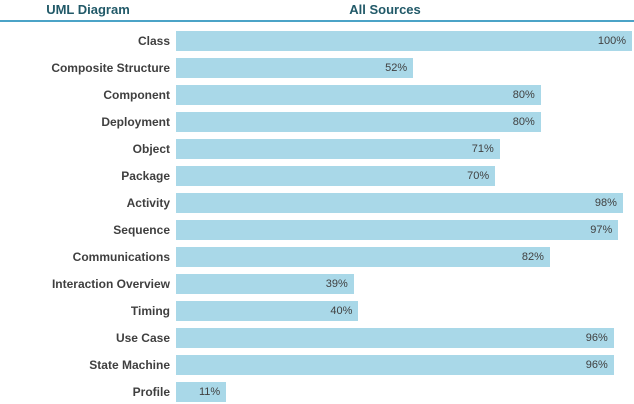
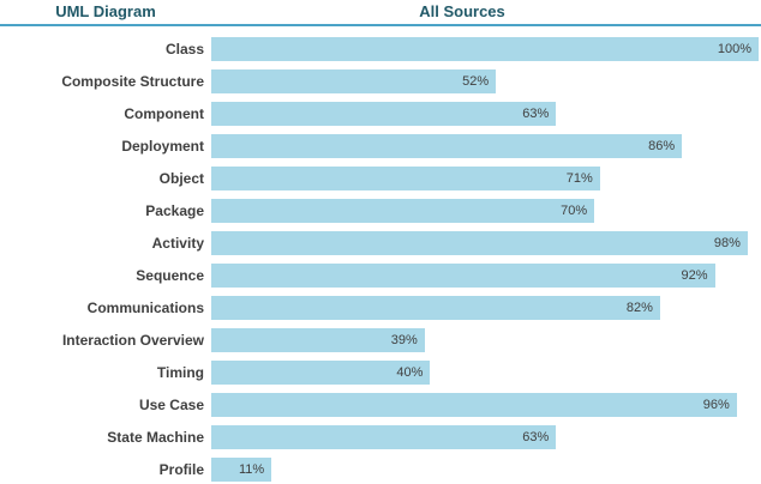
Component: 80% -> 63%
Deployment: 80% -> 86%
Sequence: 97% -> 92%
State Machine: 96% -> 63%
